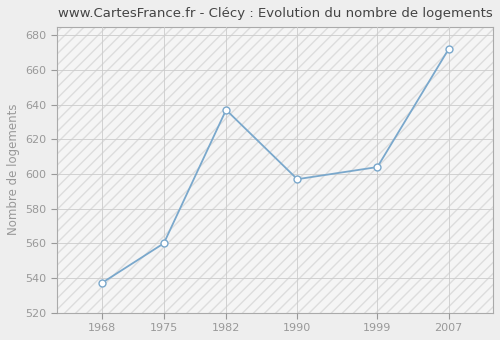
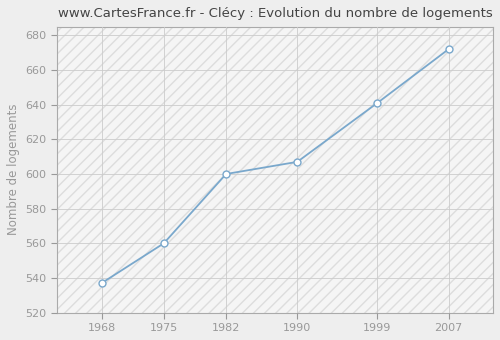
1982: 637 -> 600
1990: 597 -> 607
1999: 604 -> 641
